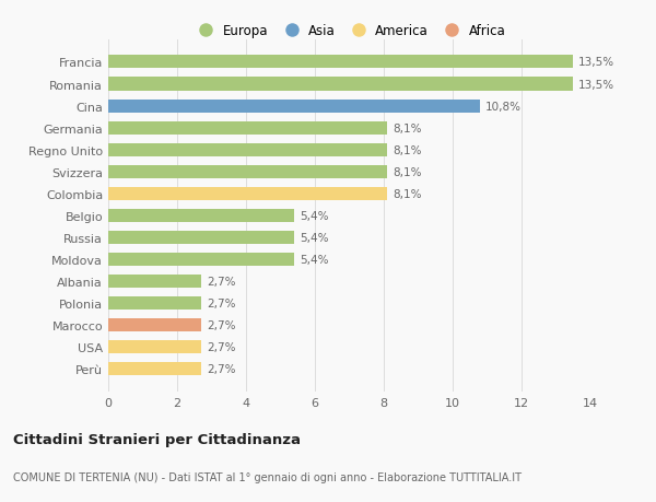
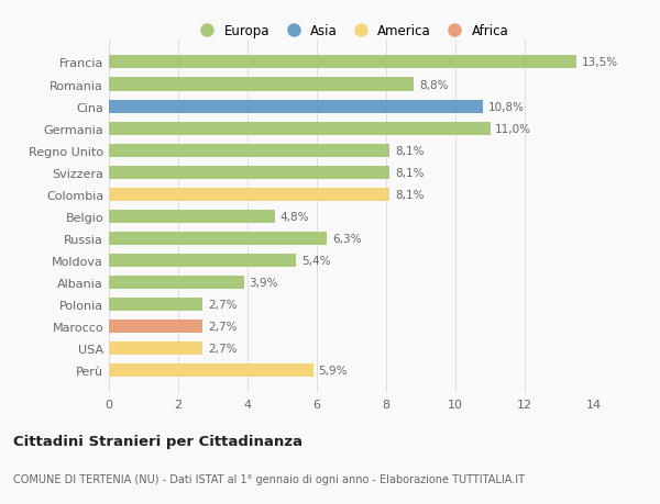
Romania: 13,5% -> 8,8%
Germania: 8,1% -> 11,0%
Belgio: 5,4% -> 4,8%
Russia: 5,4% -> 6,3%
Albania: 2,7% -> 3,9%
Perù: 2,7% -> 5,9%
